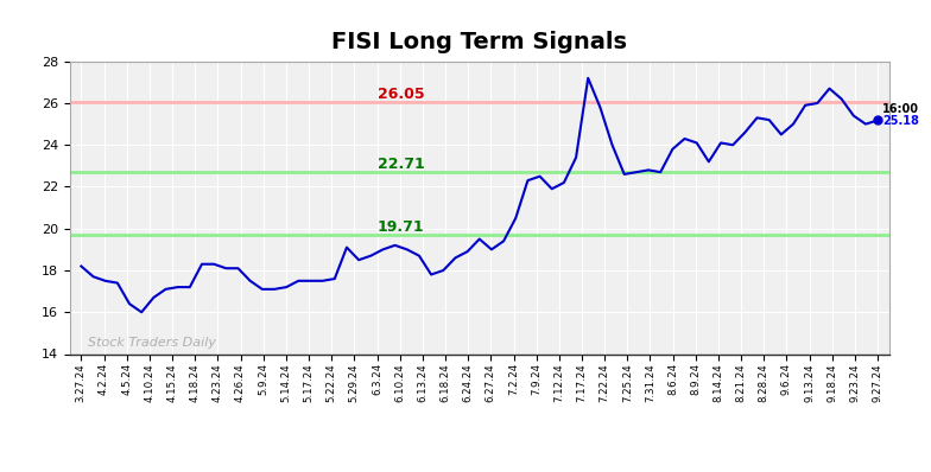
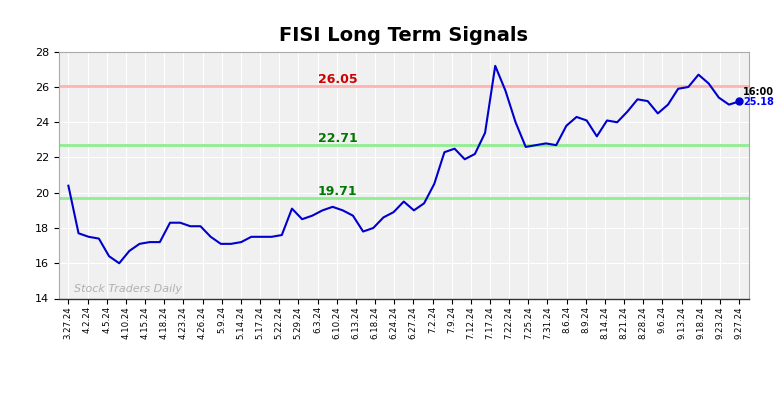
3.27.24: 18.2 -> 20.4
